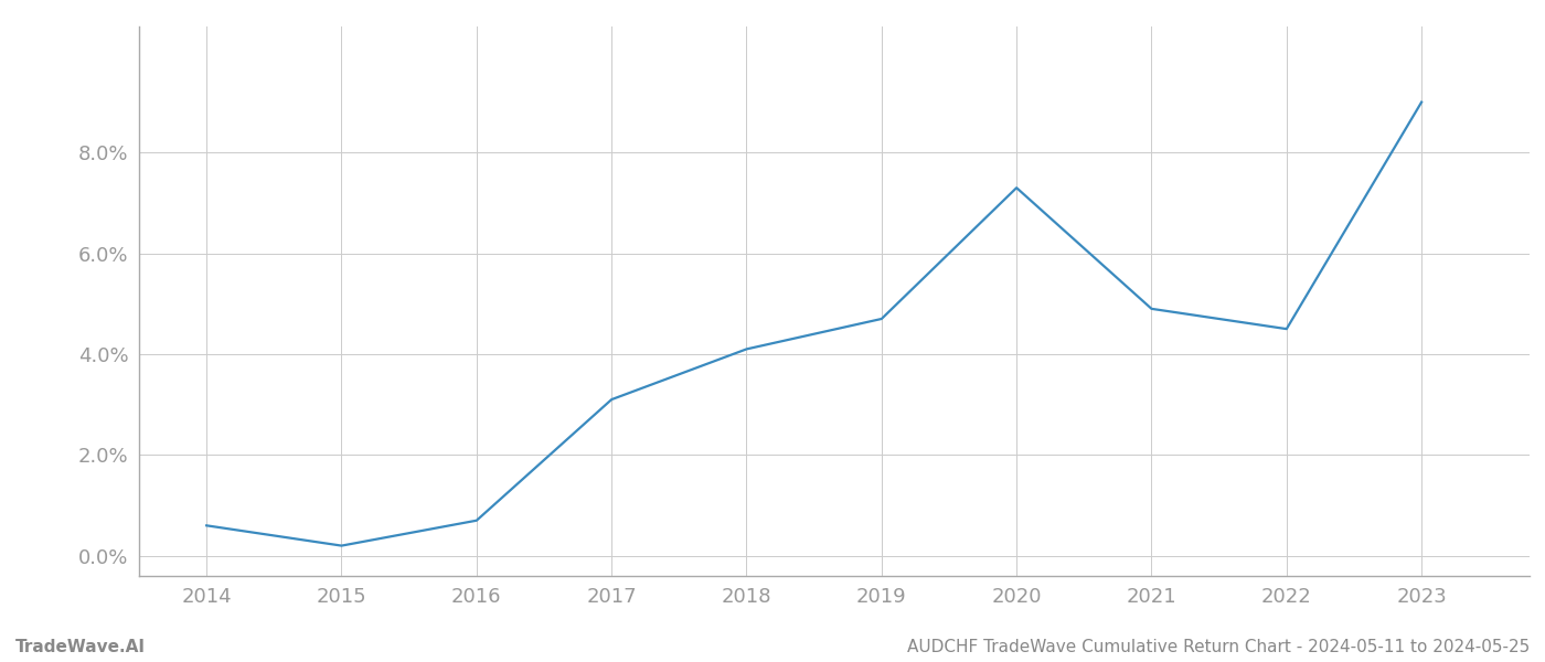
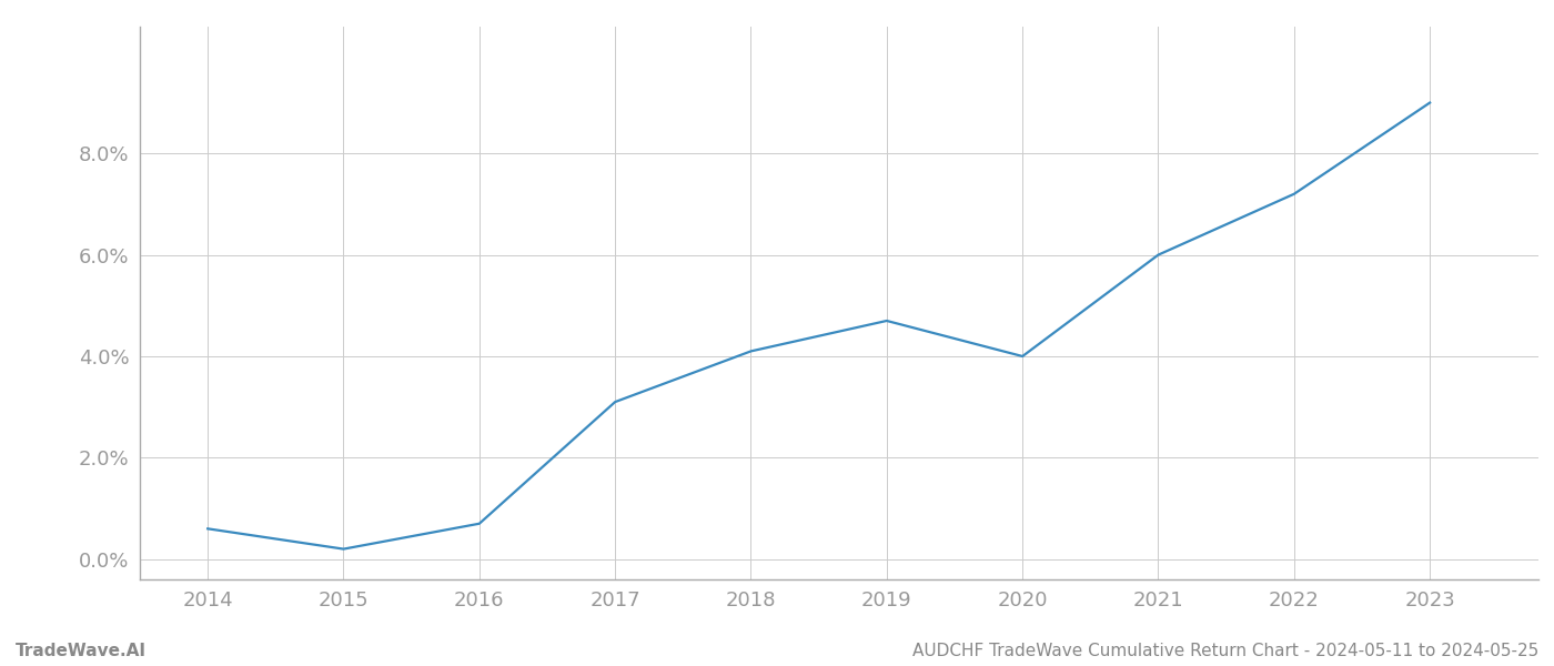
2020: 7.3% -> 4.0%
2021: 4.9% -> 6.0%
2022: 4.5% -> 7.2%
